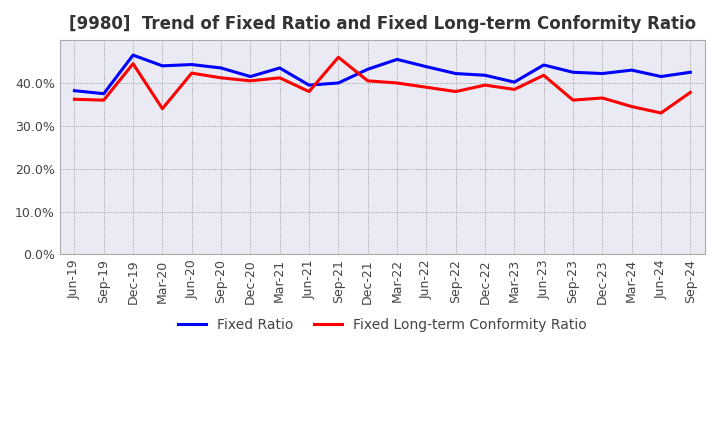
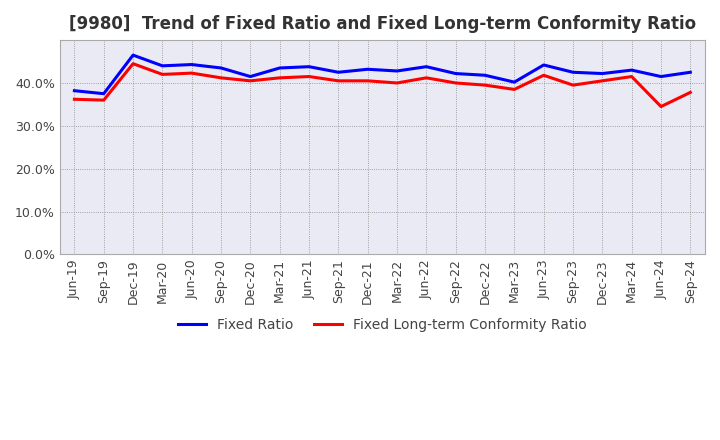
Fixed Long-term Conformity Ratio/Mar-20: 34.0% -> 42.0%
Fixed Ratio/Jun-21: 39.5% -> 43.8%
Fixed Long-term Conformity Ratio/Jun-21: 38.0% -> 41.5%
Fixed Ratio/Sep-21: 40.0% -> 42.5%
Fixed Long-term Conformity Ratio/Sep-21: 46.0% -> 40.5%
Fixed Ratio/Mar-22: 45.5% -> 42.8%
Fixed Long-term Conformity Ratio/Jun-22: 39.0% -> 41.2%
Fixed Long-term Conformity Ratio/Sep-22: 38.0% -> 40.0%
Fixed Long-term Conformity Ratio/Sep-23: 36.0% -> 39.5%
Fixed Long-term Conformity Ratio/Dec-23: 36.5% -> 40.5%
Fixed Long-term Conformity Ratio/Mar-24: 34.5% -> 41.5%
Fixed Long-term Conformity Ratio/Jun-24: 33.0% -> 34.5%
